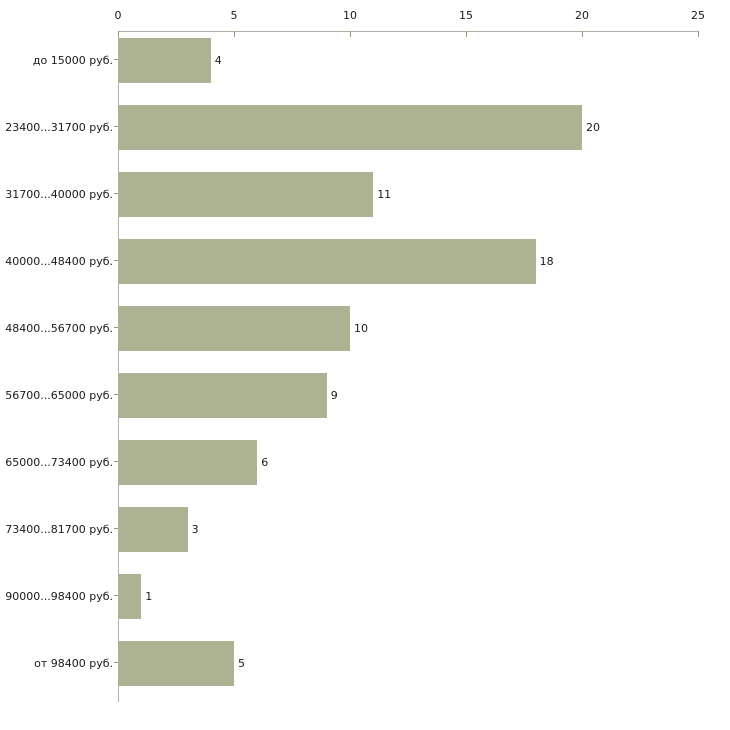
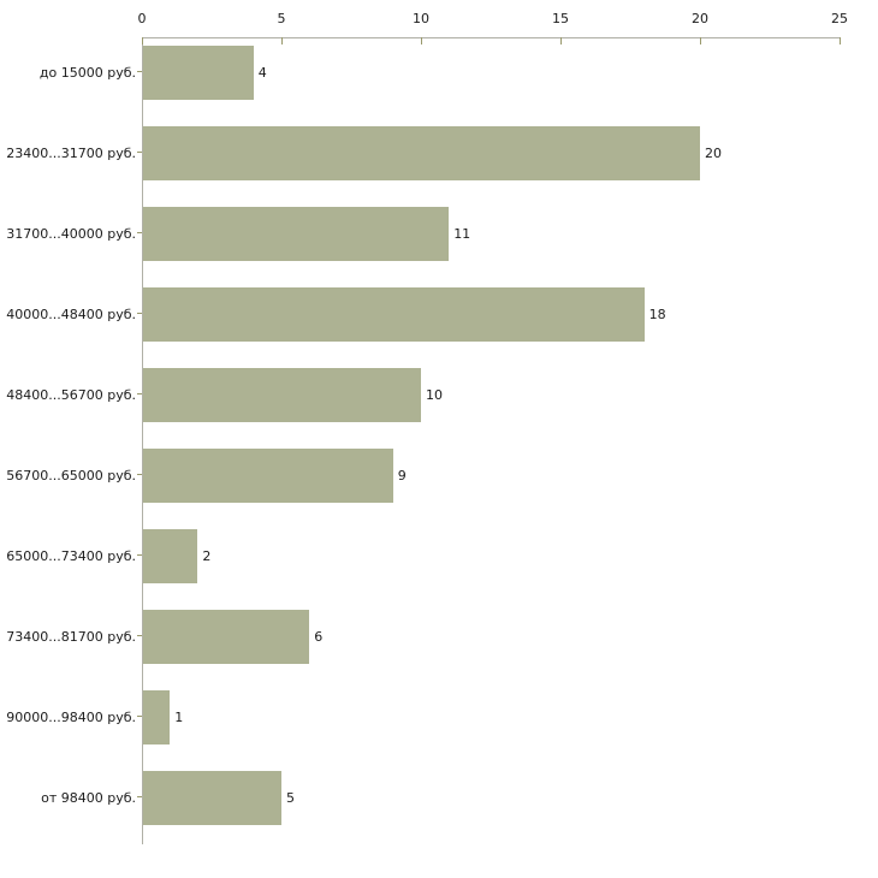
65000...73400 руб.: 6 -> 2
73400...81700 руб.: 3 -> 6
